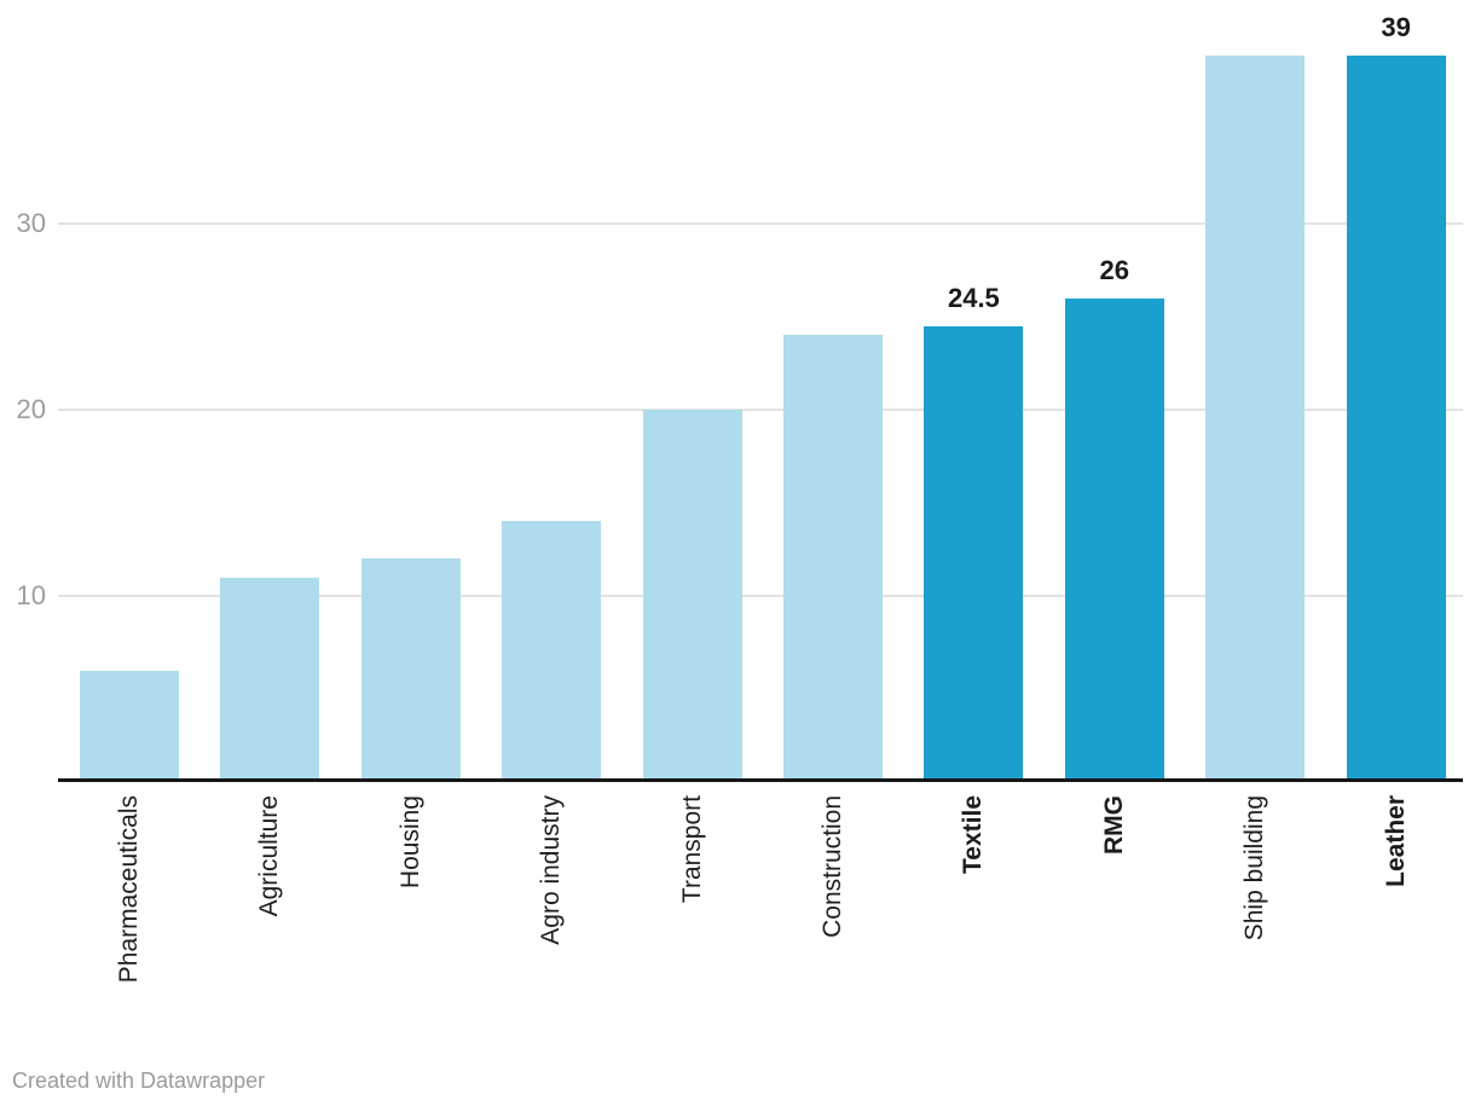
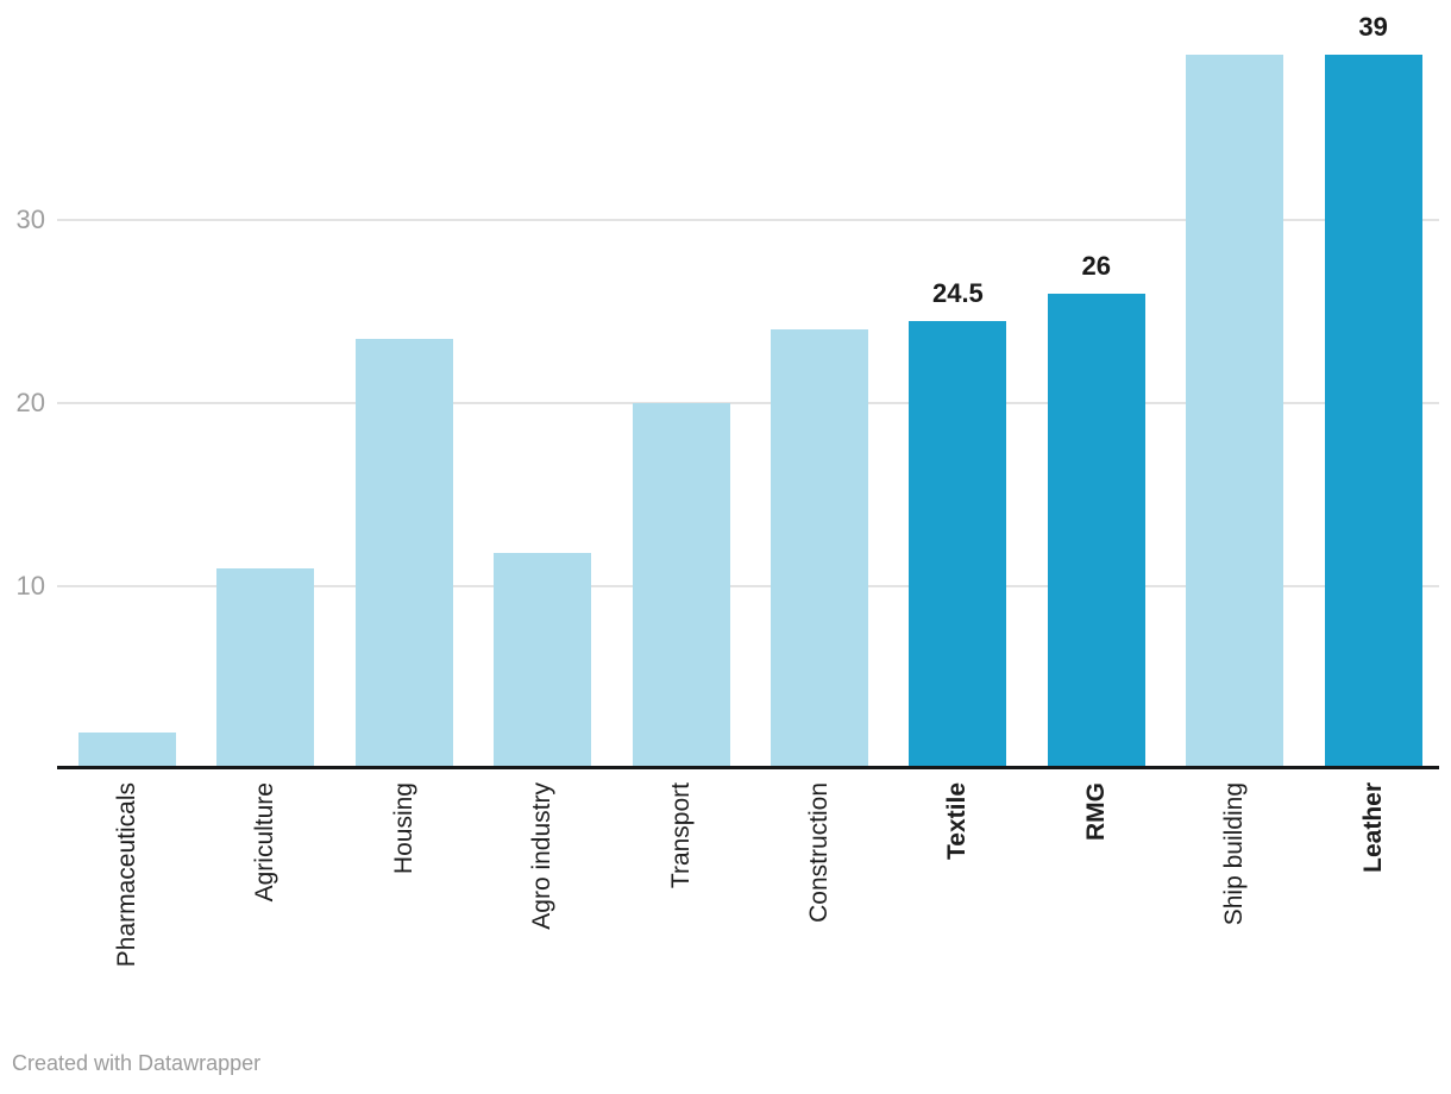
Pharmaceuticals: 6.0 -> 2.0
Housing: 12.0 -> 23.5
Agro industry: 14.0 -> 11.8
